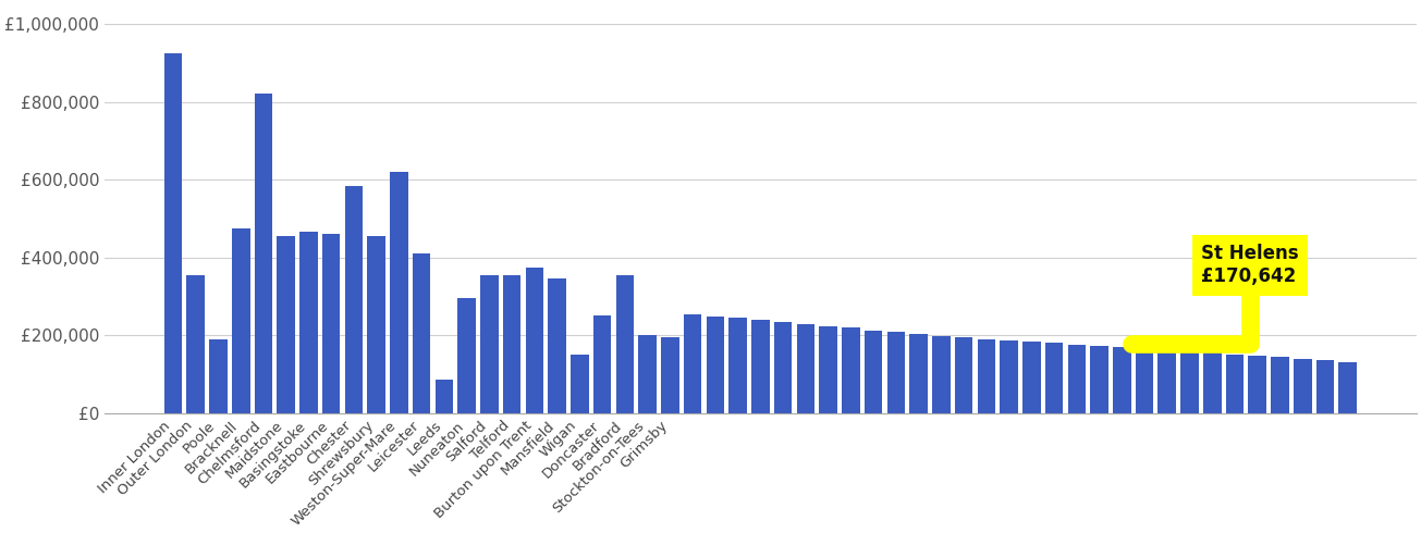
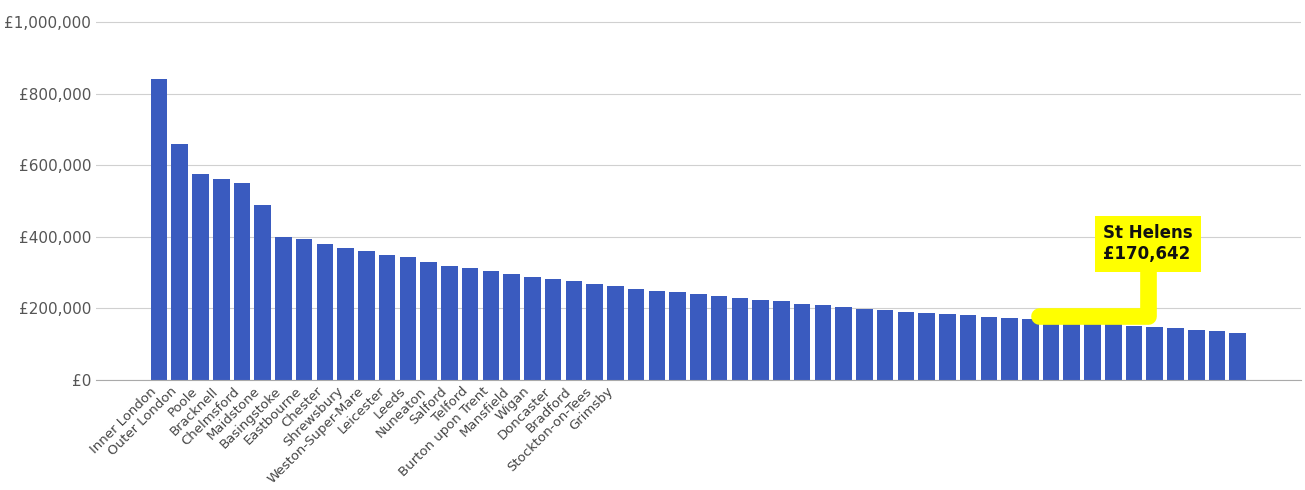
Inner London: £925,000 -> £840,000
Outer London: £355,000 -> £660,000
Poole: £190,000 -> £575,000
Bracknell: £475,000 -> £560,000
Chelmsford: £820,000 -> £550,000
Maidstone: £455,000 -> £488,000
Basingstoke: £465,000 -> £400,000
Eastbourne: £460,000 -> £393,000
Chester: £585,000 -> £380,000
Shrewsbury: £455,000 -> £368,000
Weston-Super-Mare: £620,000 -> £360,000
Leicester: £410,000 -> £350,000
Leeds: £85,000 -> £343,000
Nuneaton: £295,000 -> £330,000
Salford: £355,000 -> £318,000
Telford: £355,000 -> £312,000
Burton upon Trent: £375,000 -> £303,000
Mansfield: £345,000 -> £296,000
Wigan: £150,000 -> £288,000
Doncaster: £250,000 -> £282,000
Bradford: £355,000 -> £275,000
Stockton-on-Tees: £200,000 -> £268,000
Grimsby: £195,000 -> £262,000
